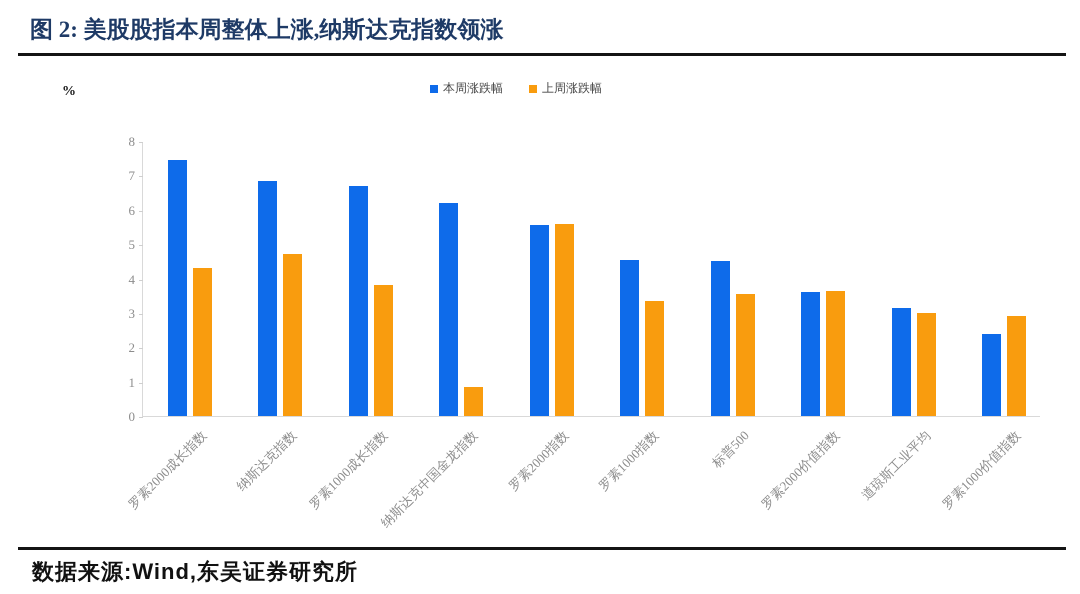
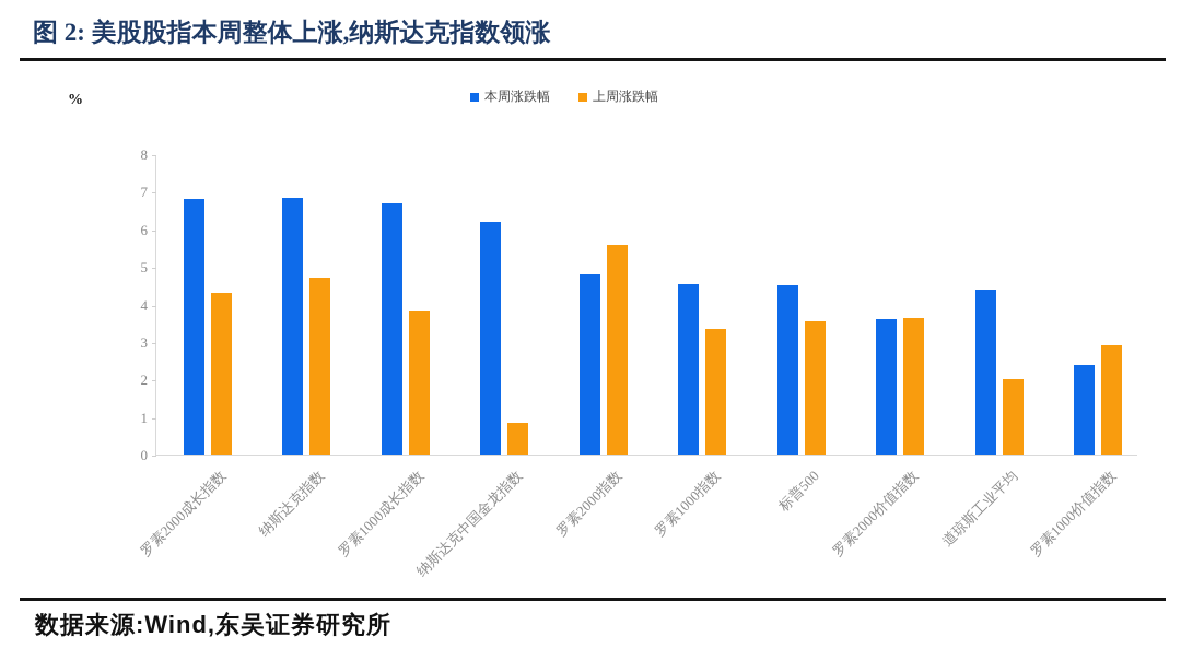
本周涨跌幅/罗素2000成长指数: 7.5 -> 6.8
本周涨跌幅/罗素2000指数: 5.5 -> 4.8
本周涨跌幅/道琼斯工业平均: 3.1 -> 4.4
上周涨跌幅/道琼斯工业平均: 3.0 -> 2.0
